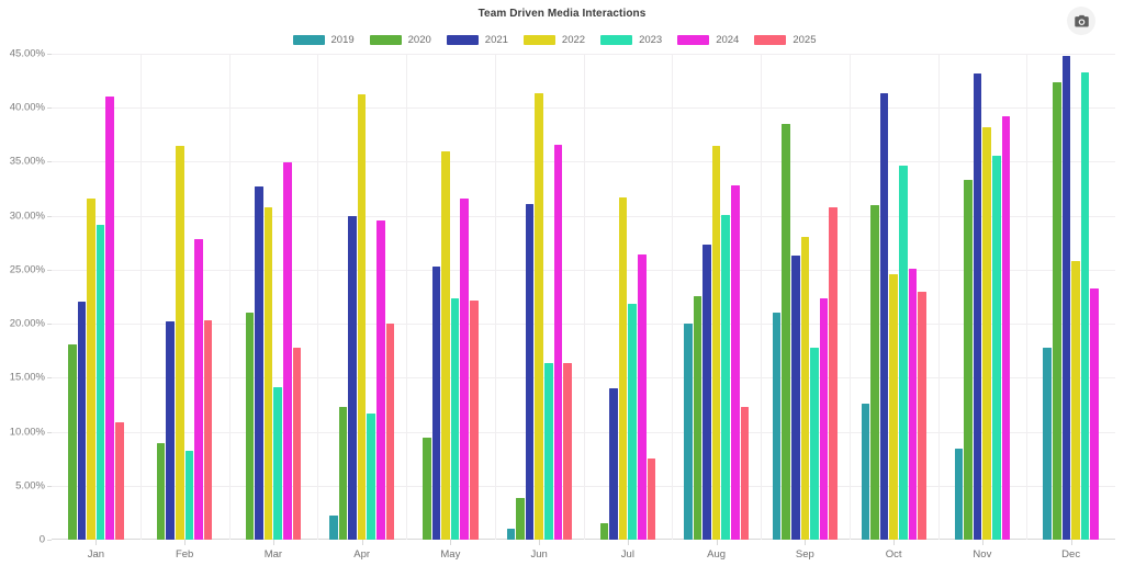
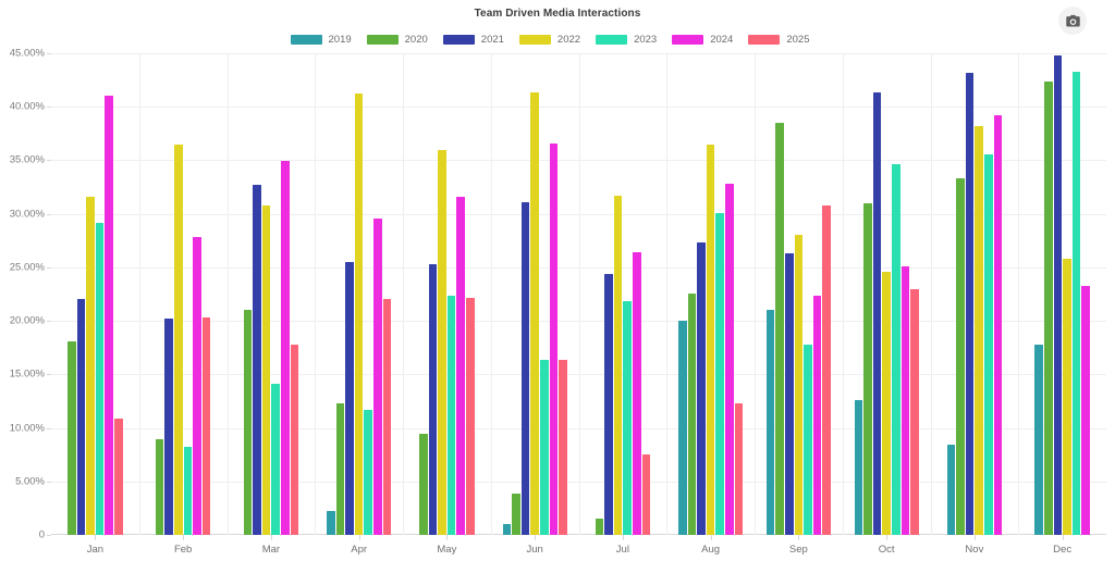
2021/Apr: 30% -> 26%
2025/Apr: 20% -> 22%
2021/Jul: 14% -> 24%
